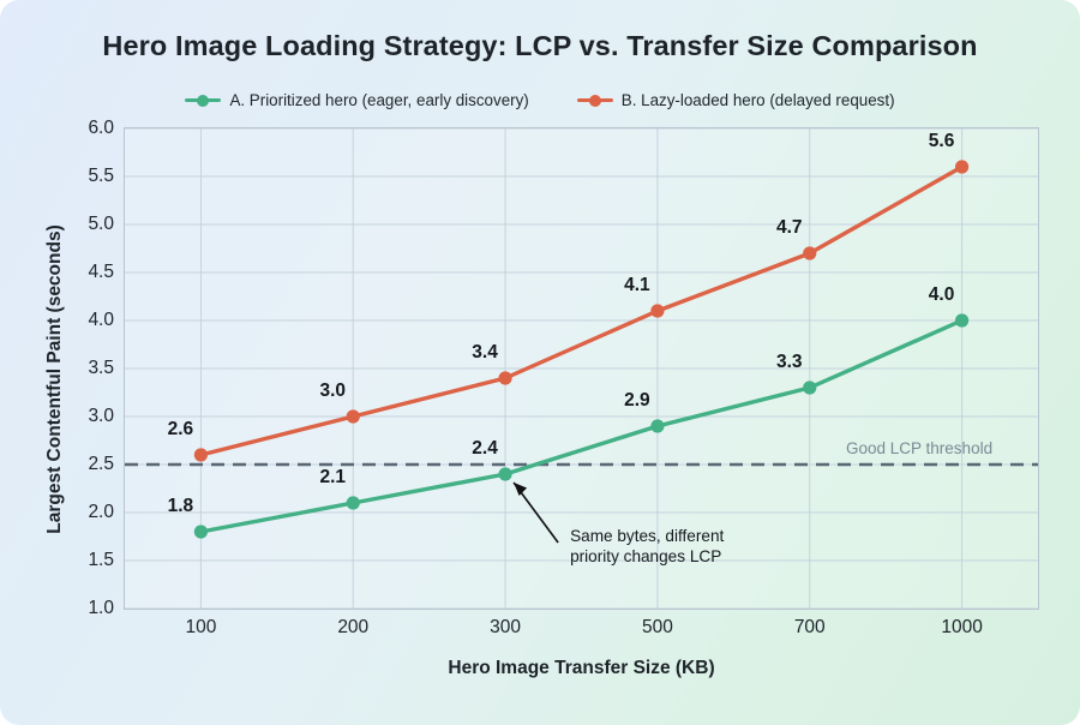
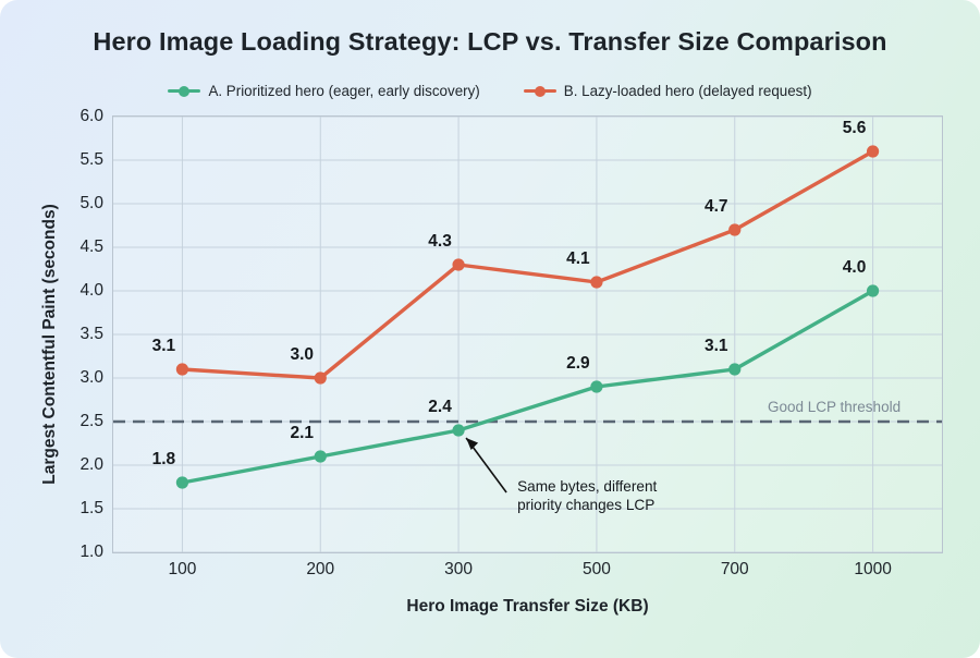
B. Lazy-loaded hero (delayed request)/100: 2.6 -> 3.1
B. Lazy-loaded hero (delayed request)/300: 3.4 -> 4.3
A. Prioritized hero (eager, early discovery)/700: 3.3 -> 3.1
